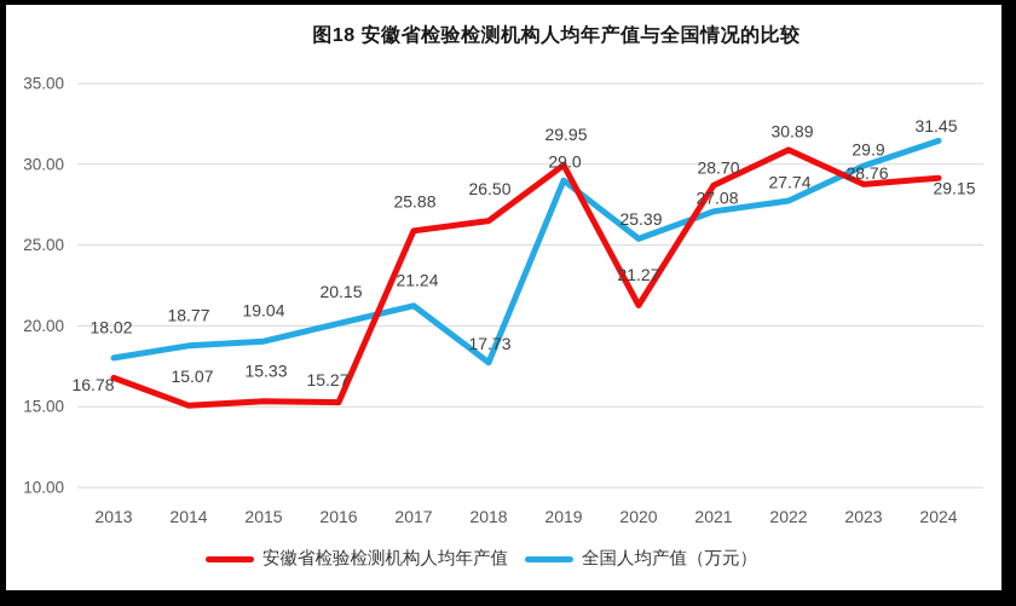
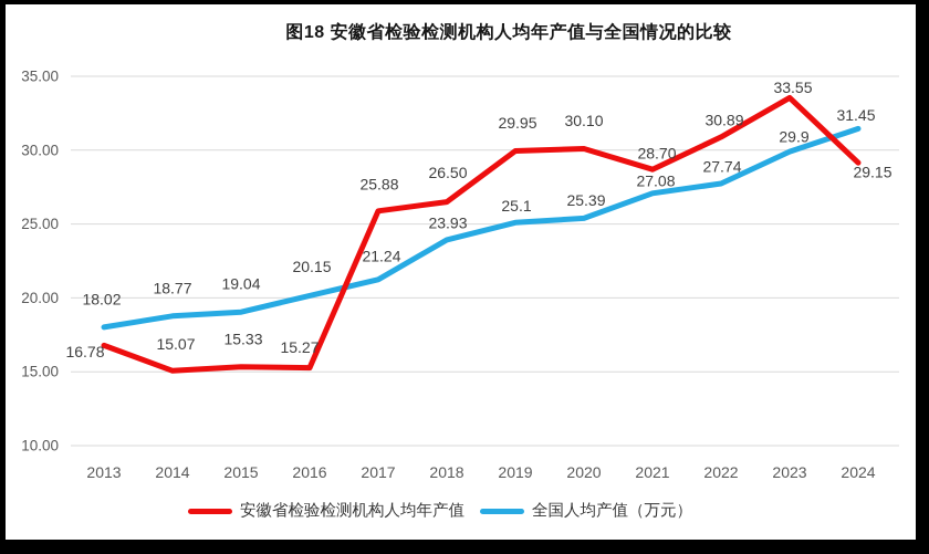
全国人均产值（万元）/2018: 17.73 -> 23.93
全国人均产值（万元）/2019: 29.0 -> 25.1
安徽省检验检测机构人均年产值/2020: 21.27 -> 30.10
安徽省检验检测机构人均年产值/2023: 28.76 -> 33.55
